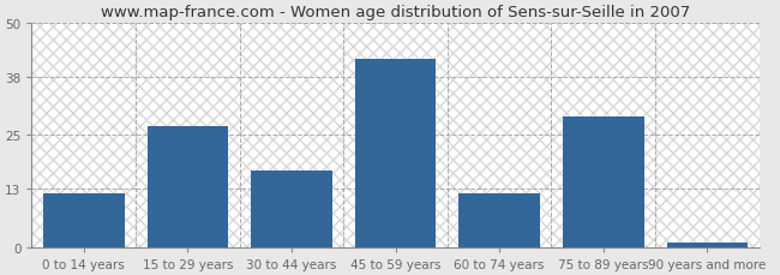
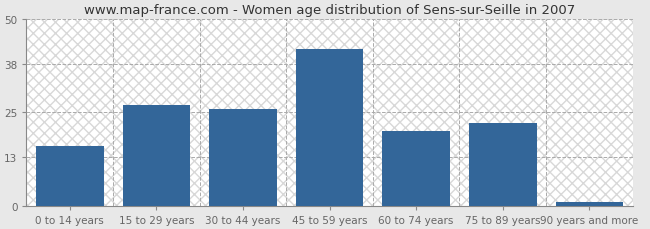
0 to 14 years: 12 -> 16
30 to 44 years: 17 -> 26
60 to 74 years: 12 -> 20
75 to 89 years: 29 -> 22
